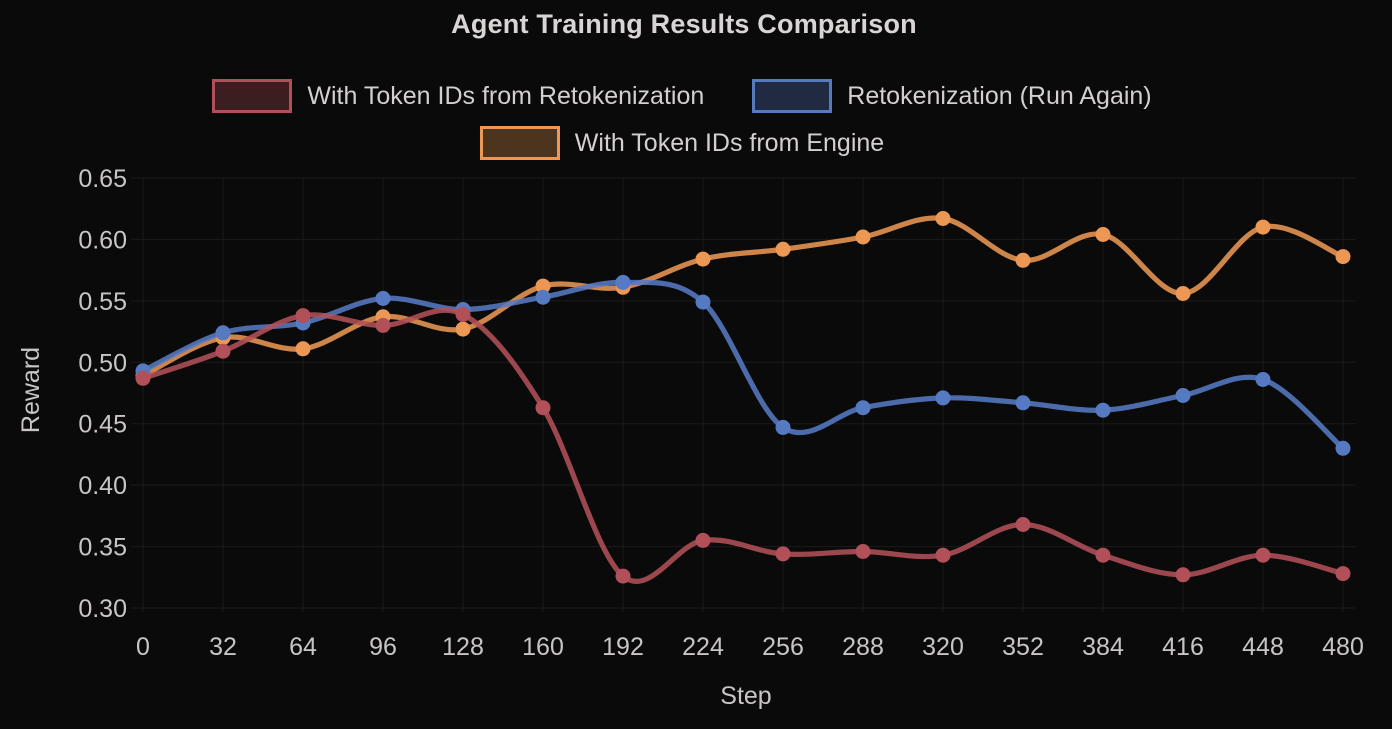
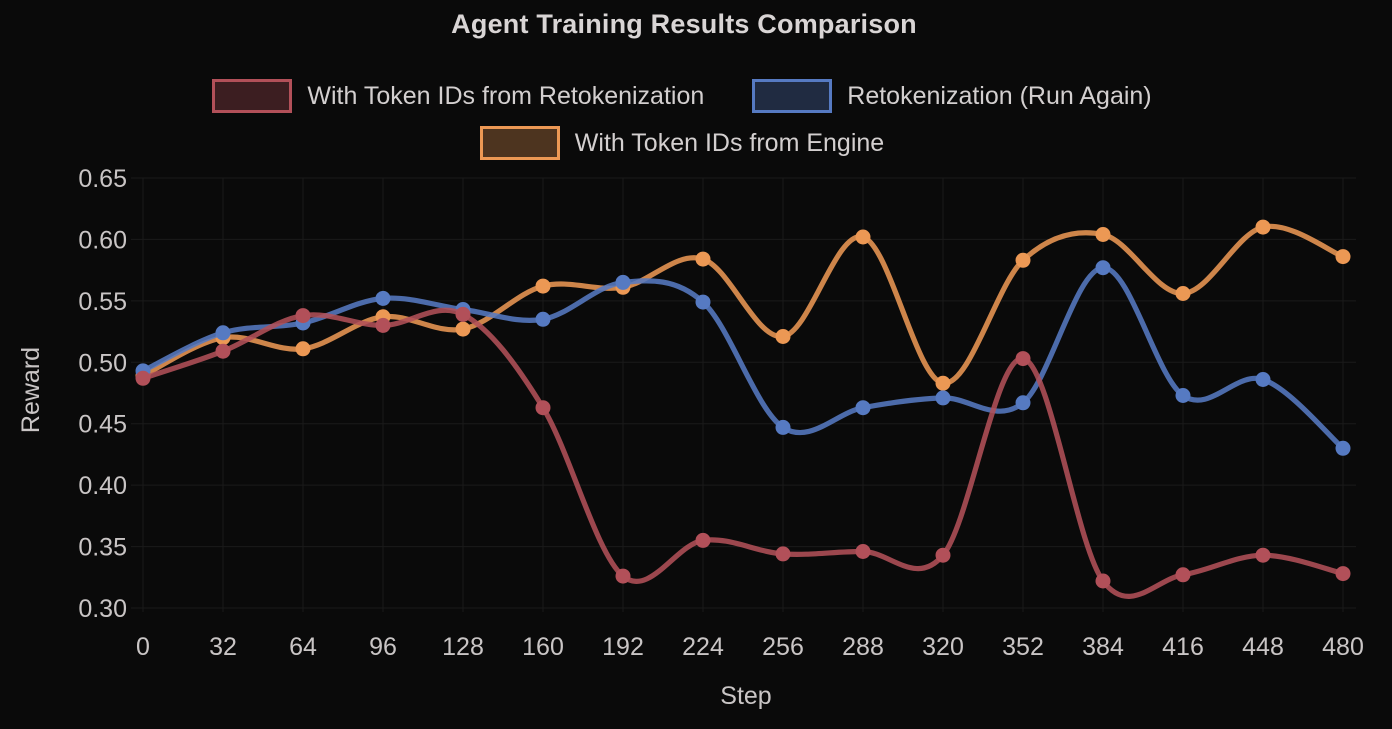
Retokenization (Run Again)/160: 0.553 -> 0.535
With Token IDs from Engine/256: 0.592 -> 0.521
With Token IDs from Engine/320: 0.617 -> 0.483
With Token IDs from Retokenization/352: 0.368 -> 0.503
With Token IDs from Retokenization/384: 0.343 -> 0.322
Retokenization (Run Again)/384: 0.461 -> 0.577
